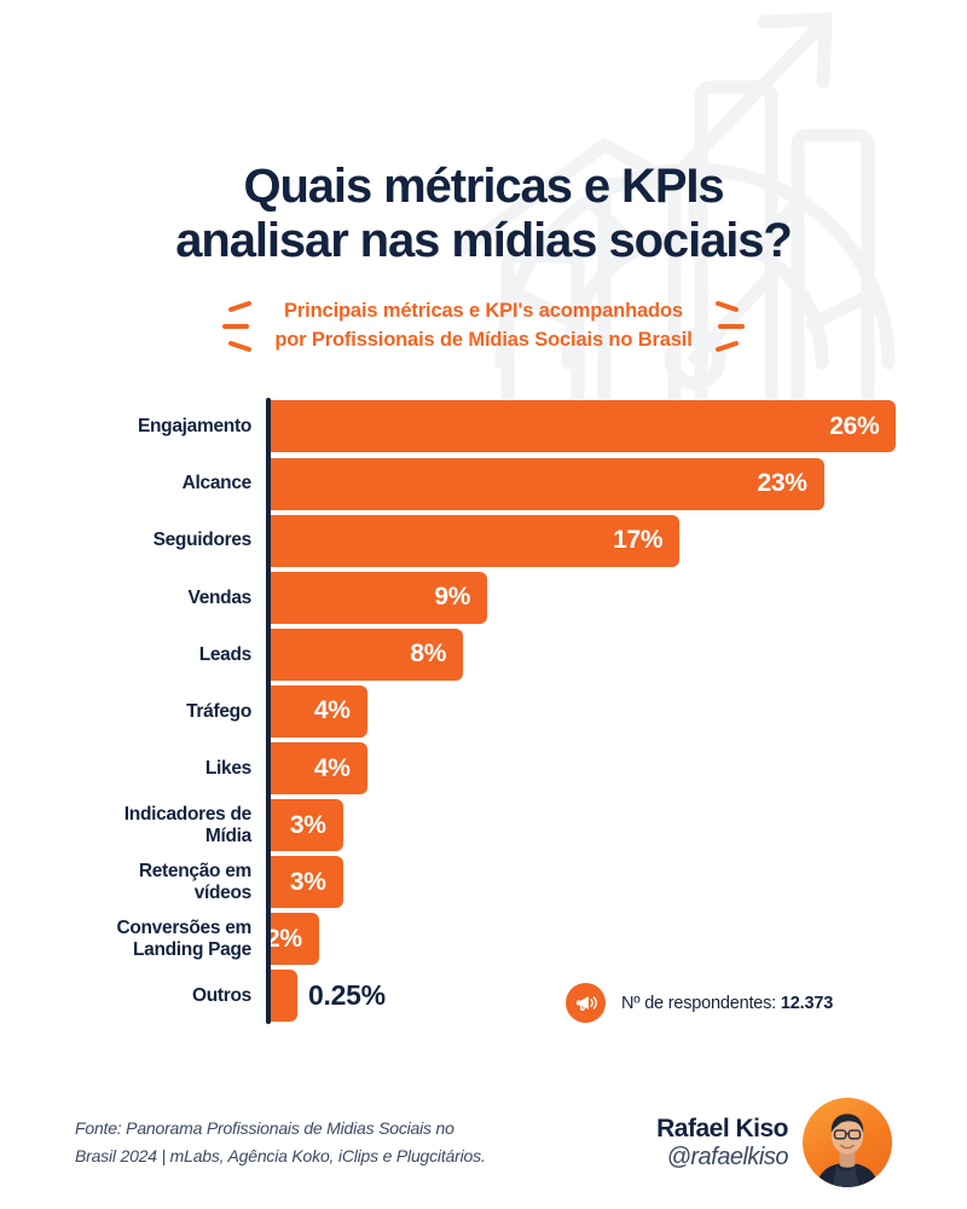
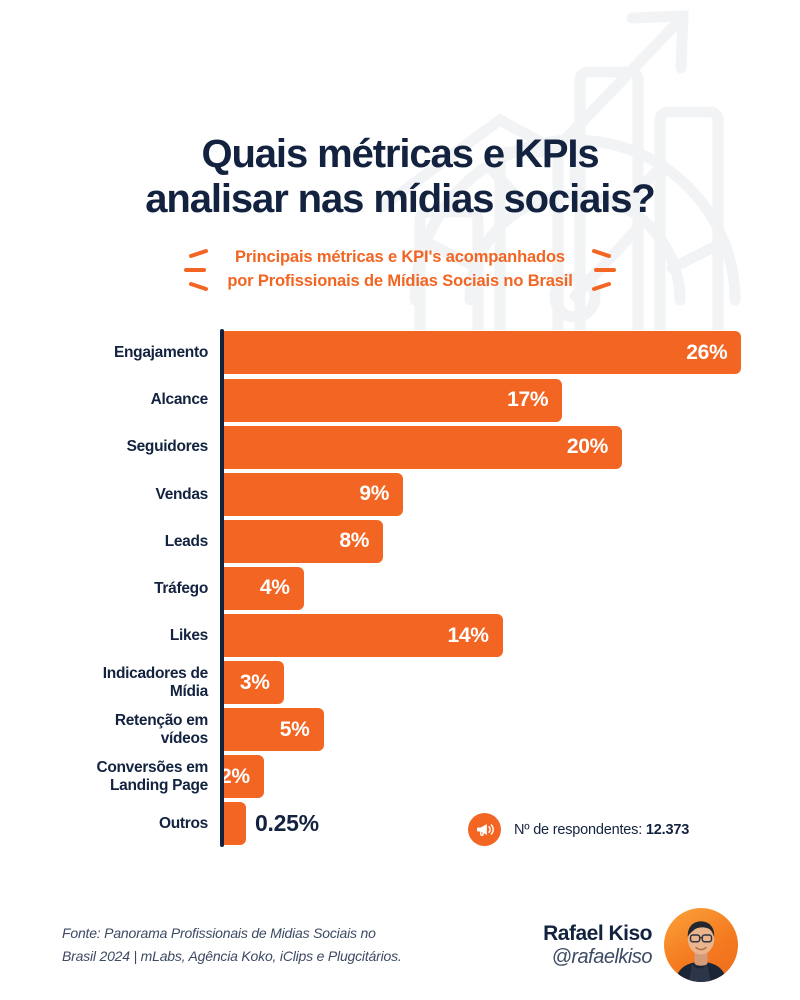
Alcance: 23% -> 17%
Seguidores: 17% -> 20%
Likes: 4% -> 14%
Retenção em vídeos: 3% -> 5%
